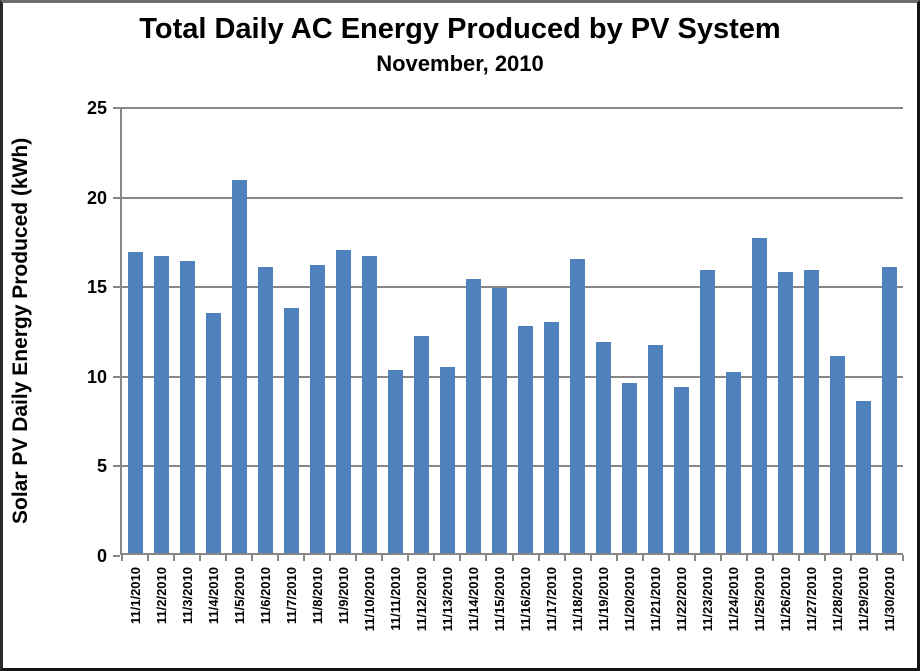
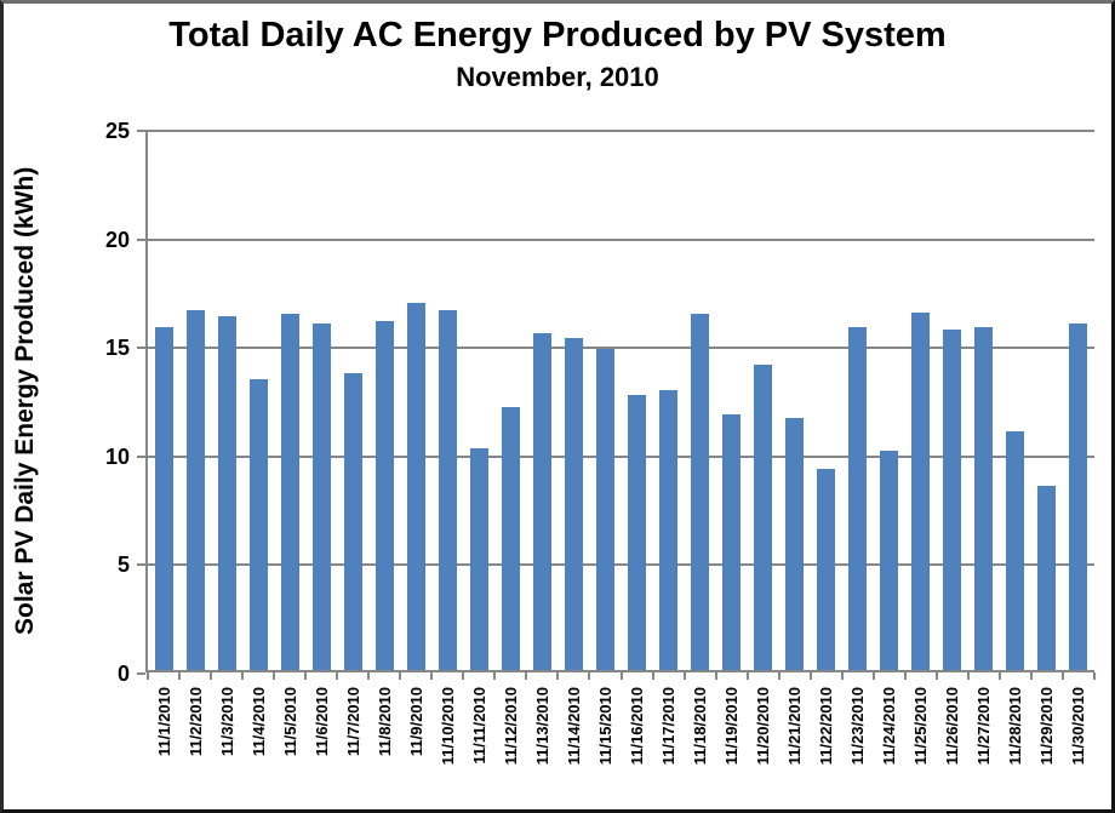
11/1/2010: 16.9 -> 15.9
11/5/2010: 20.9 -> 16.5
11/13/2010: 10.5 -> 15.6
11/20/2010: 9.6 -> 14.2
11/25/2010: 17.7 -> 16.6
